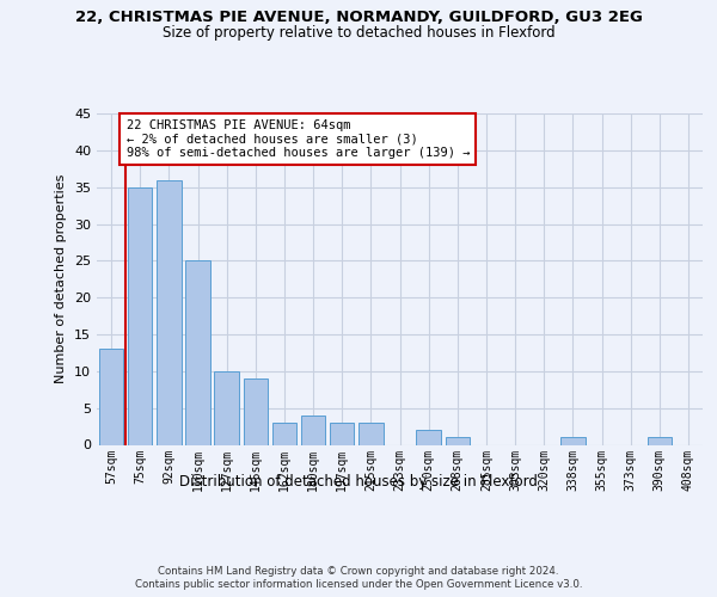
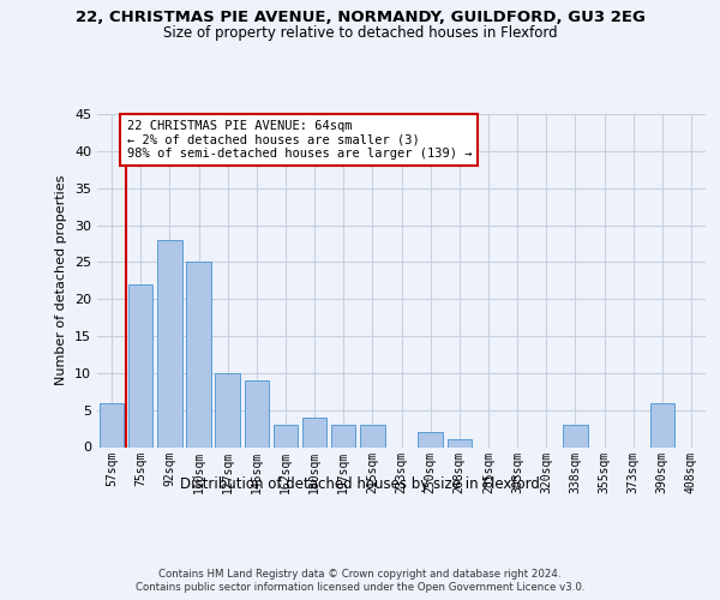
57sqm: 13 -> 6
75sqm: 35 -> 22
92sqm: 36 -> 28
338sqm: 1 -> 3
390sqm: 1 -> 6
